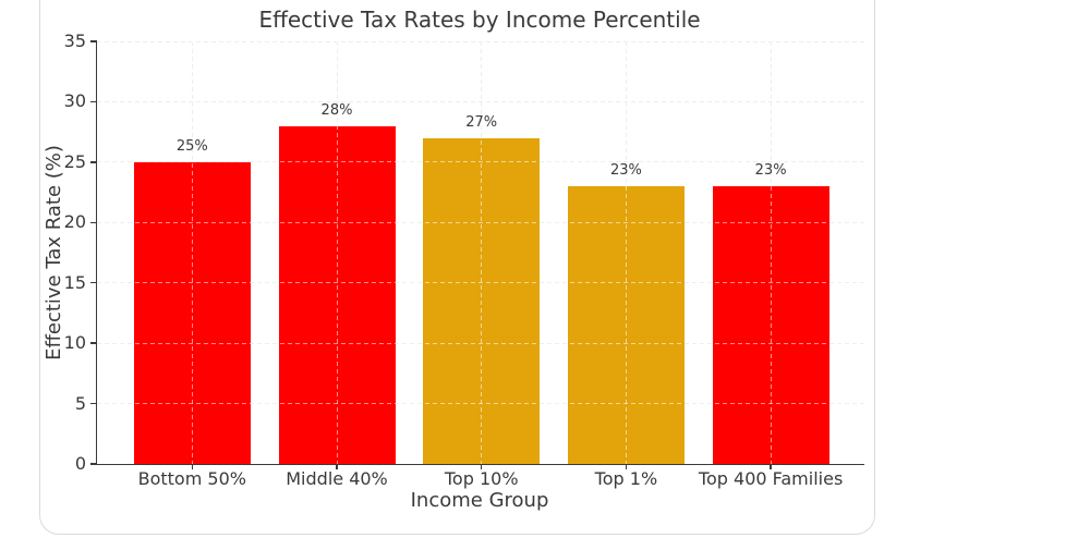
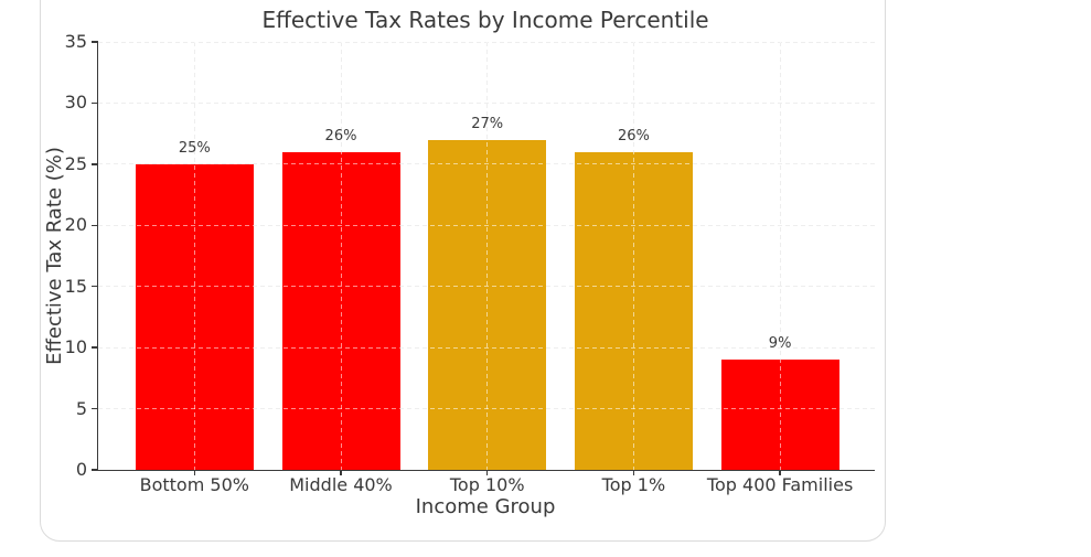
Middle 40%: 28% -> 26%
Top 1%: 23% -> 26%
Top 400 Families: 23% -> 9%
